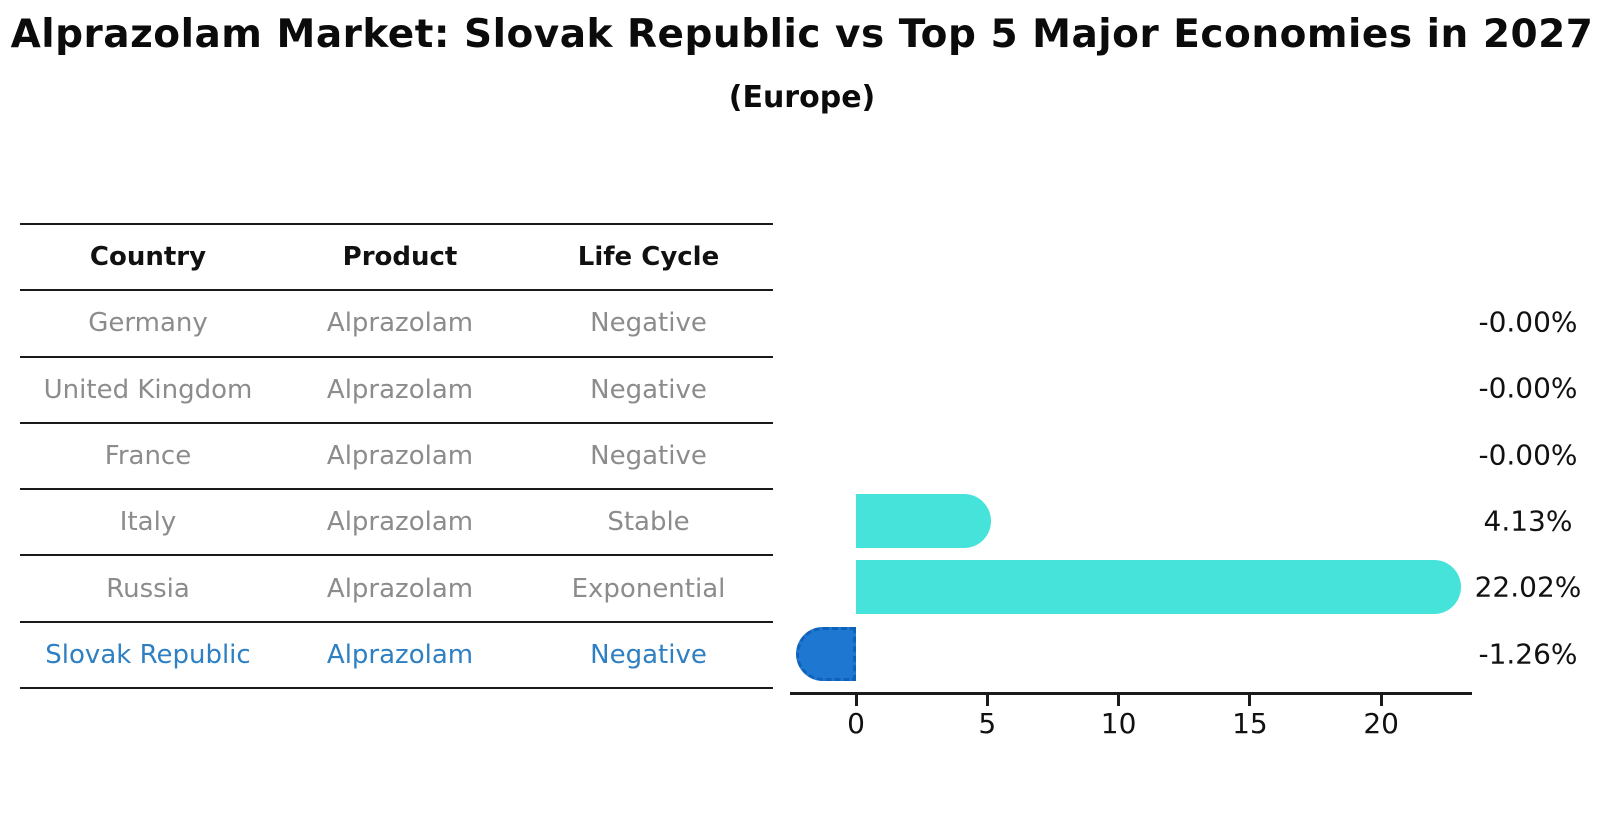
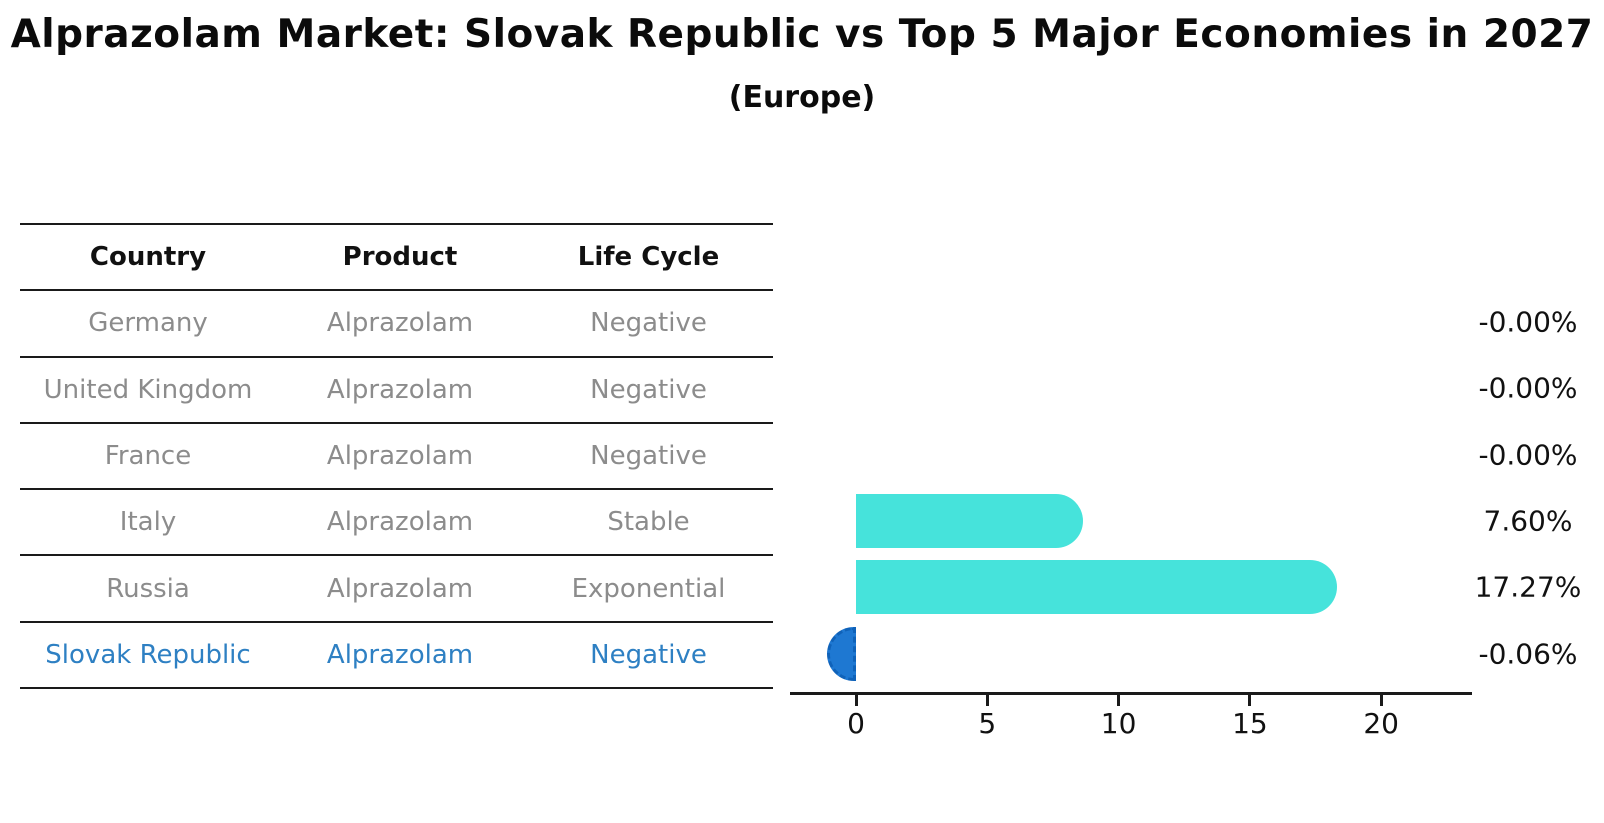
Italy: 4.13% -> 7.60%
Russia: 22.02% -> 17.27%
Slovak Republic: -1.26% -> -0.06%
